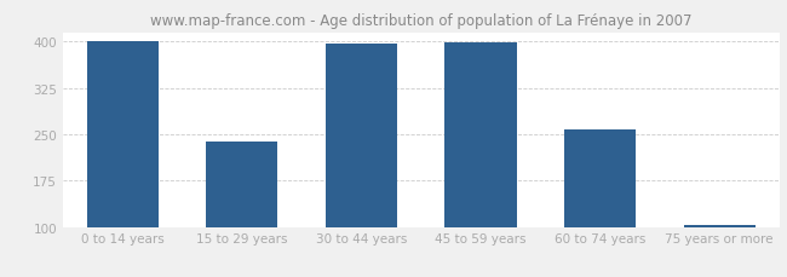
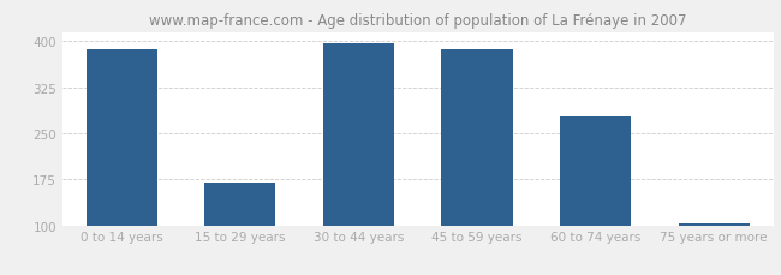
0 to 14 years: 400 -> 386
15 to 29 years: 238 -> 170
45 to 59 years: 399 -> 386
60 to 74 years: 257 -> 278
